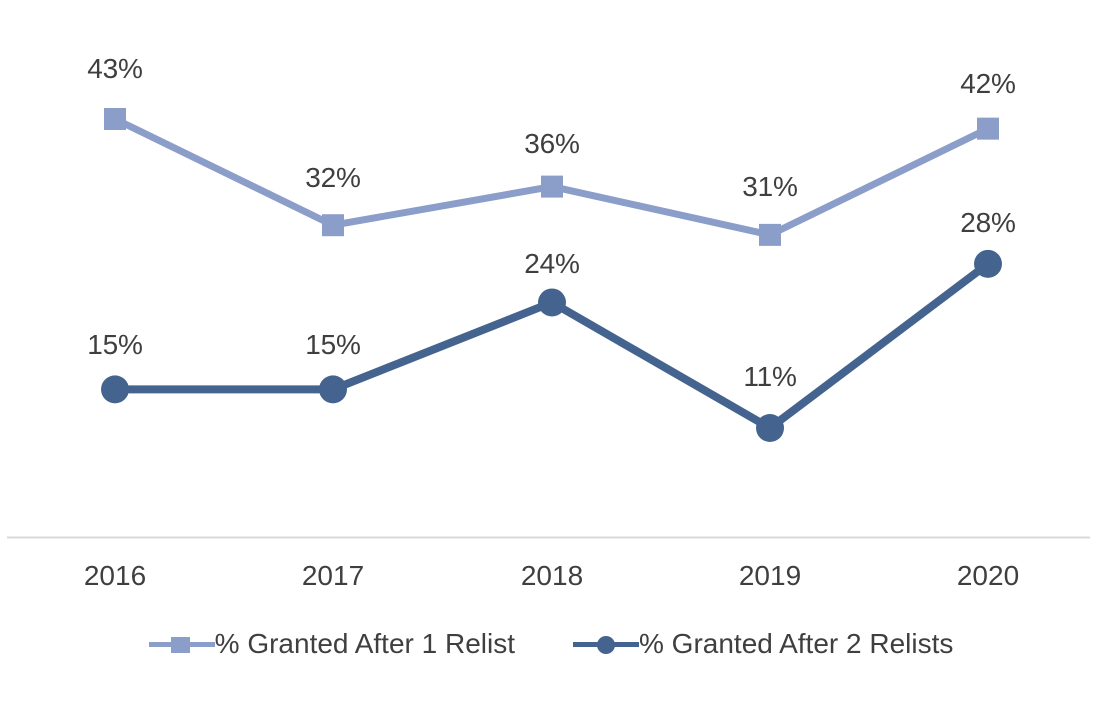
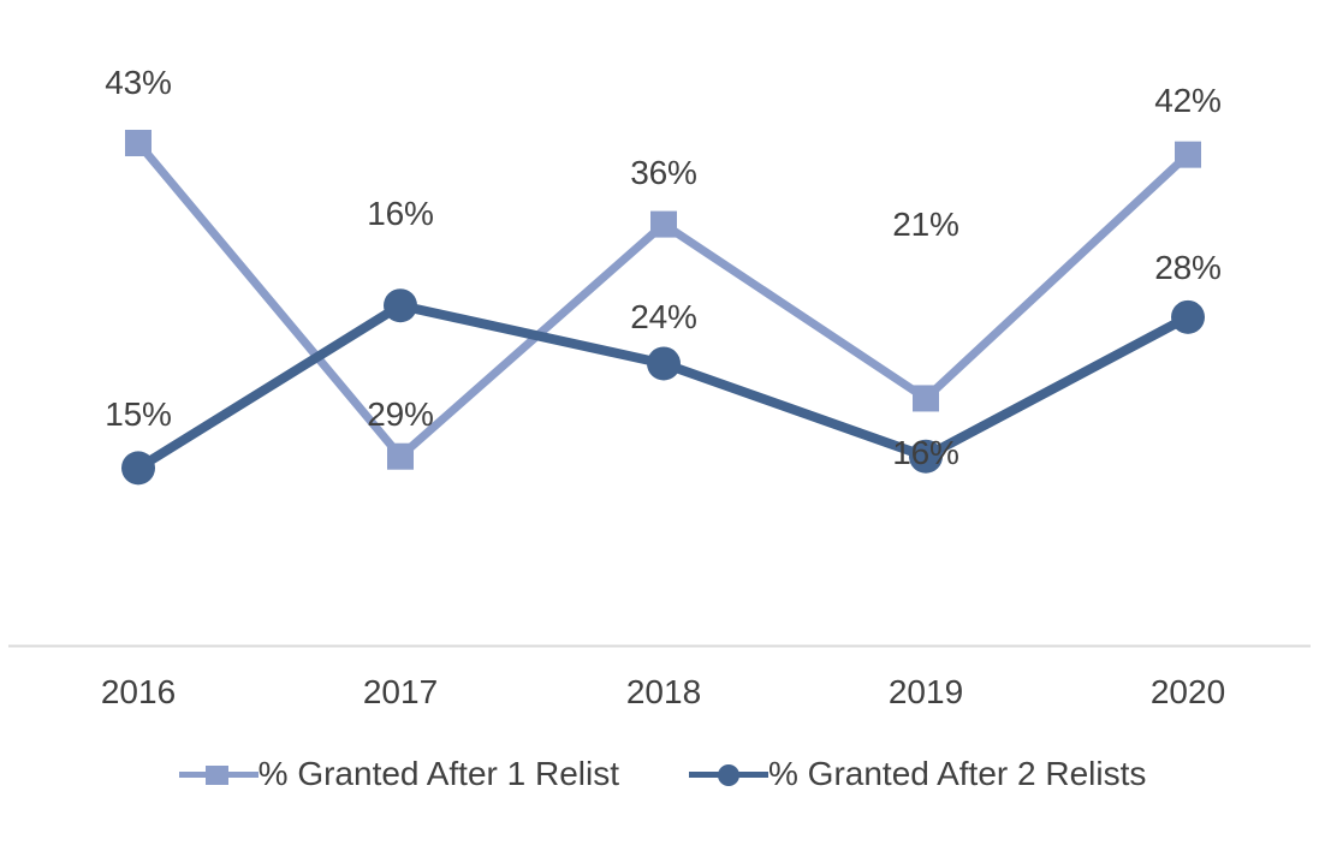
% Granted After 1 Relist/2017: 32% -> 16%
% Granted After 2 Relists/2017: 15% -> 29%
% Granted After 1 Relist/2019: 31% -> 21%
% Granted After 2 Relists/2019: 11% -> 16%
